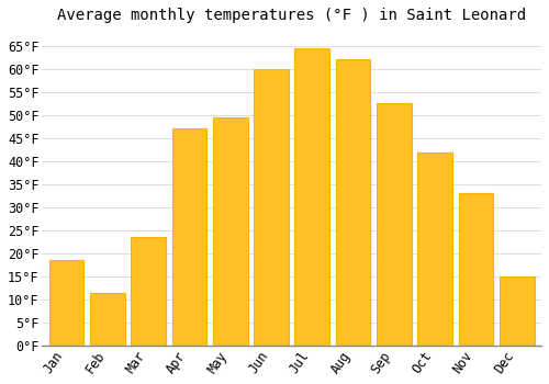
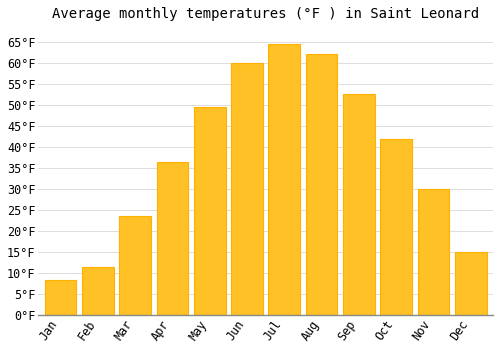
Jan: 18.5°F -> 8.5°F
Apr: 47.0°F -> 36.5°F
Nov: 33.0°F -> 30.0°F
